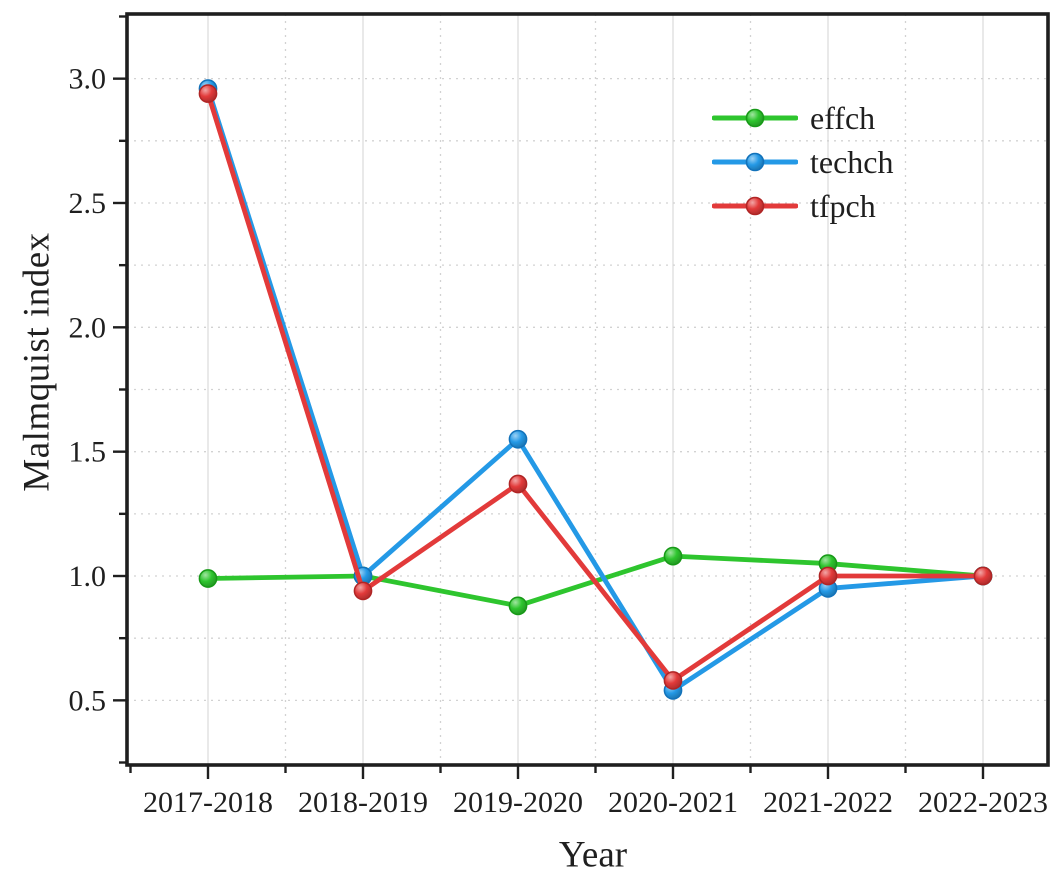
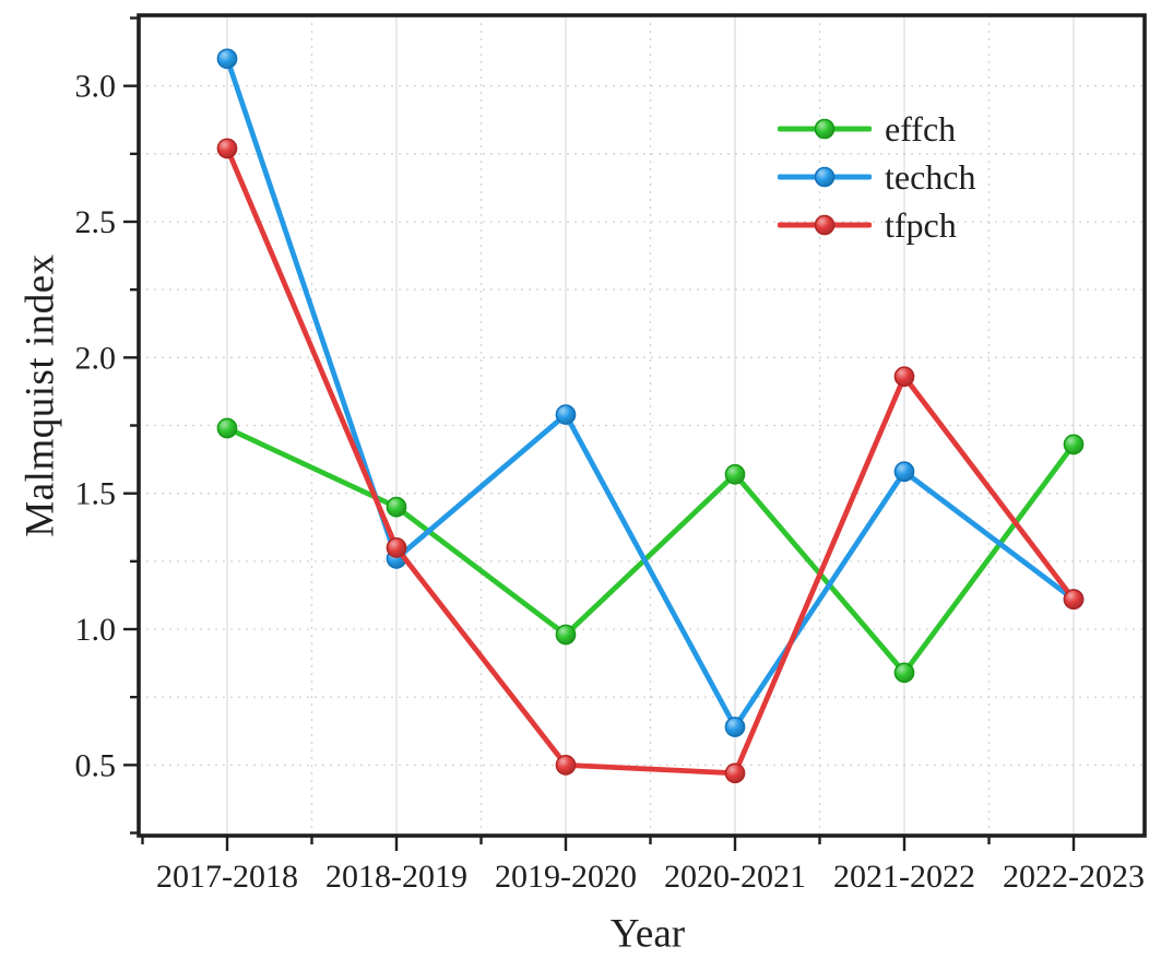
effch/2017-2018: 0.99 -> 1.74
techch/2017-2018: 2.96 -> 3.10
tfpch/2017-2018: 2.94 -> 2.77
effch/2018-2019: 1.00 -> 1.45
techch/2018-2019: 1.00 -> 1.26
tfpch/2018-2019: 0.94 -> 1.30
effch/2019-2020: 0.88 -> 0.98
techch/2019-2020: 1.55 -> 1.79
tfpch/2019-2020: 1.37 -> 0.50
effch/2020-2021: 1.08 -> 1.57
techch/2020-2021: 0.54 -> 0.64
tfpch/2020-2021: 0.58 -> 0.47
effch/2021-2022: 1.05 -> 0.84
techch/2021-2022: 0.95 -> 1.58
tfpch/2021-2022: 1.00 -> 1.93
effch/2022-2023: 1.00 -> 1.68
techch/2022-2023: 1.00 -> 1.11
tfpch/2022-2023: 1.00 -> 1.11
